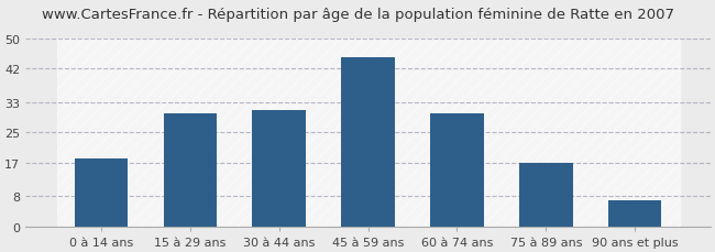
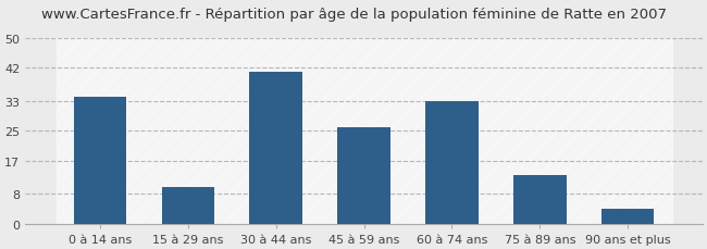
0 à 14 ans: 18 -> 34
15 à 29 ans: 30 -> 10
30 à 44 ans: 31 -> 41
45 à 59 ans: 45 -> 26
60 à 74 ans: 30 -> 33
75 à 89 ans: 17 -> 13
90 ans et plus: 7 -> 4
